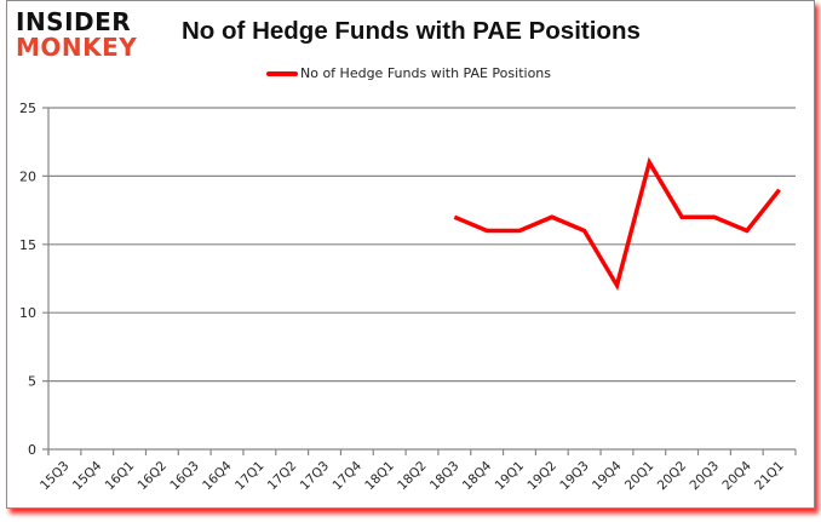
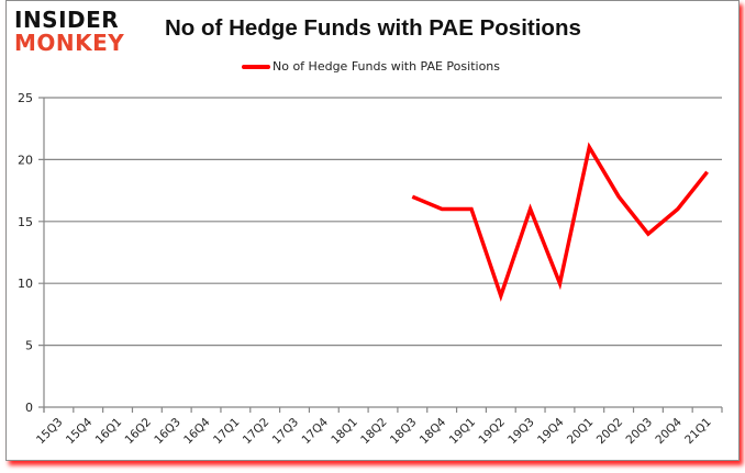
19Q2: 17 -> 9
19Q4: 12 -> 10
20Q3: 17 -> 14
